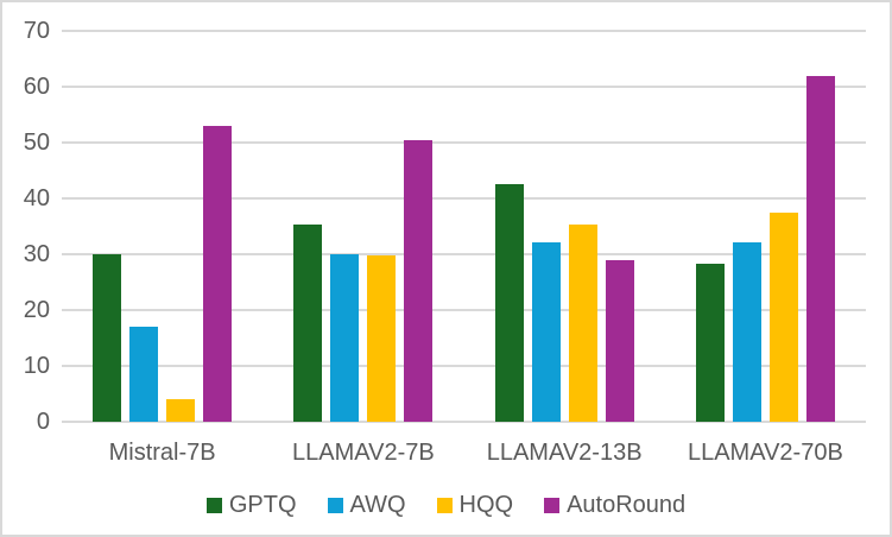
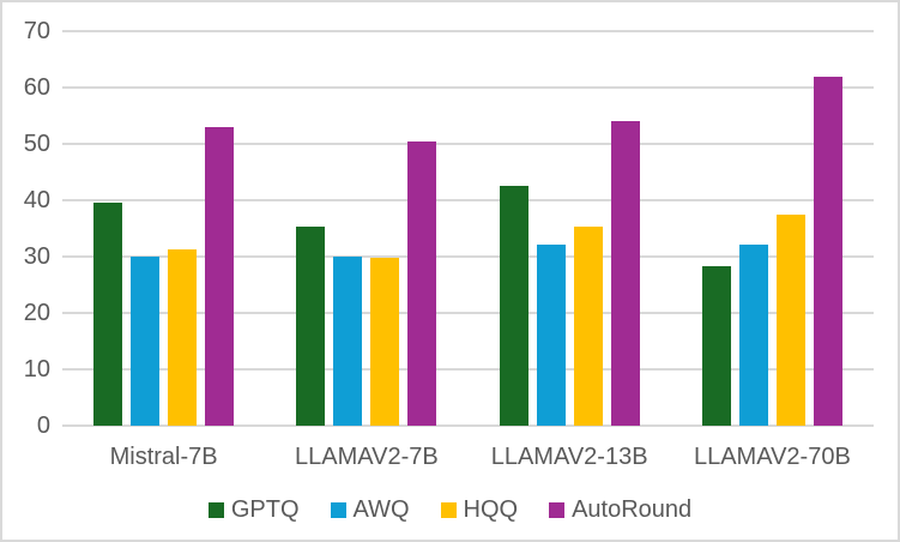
GPTQ/Mistral-7B: 30 -> 40
AWQ/Mistral-7B: 17 -> 30
HQQ/Mistral-7B: 4 -> 31
AutoRound/LLAMAV2-13B: 29 -> 54
